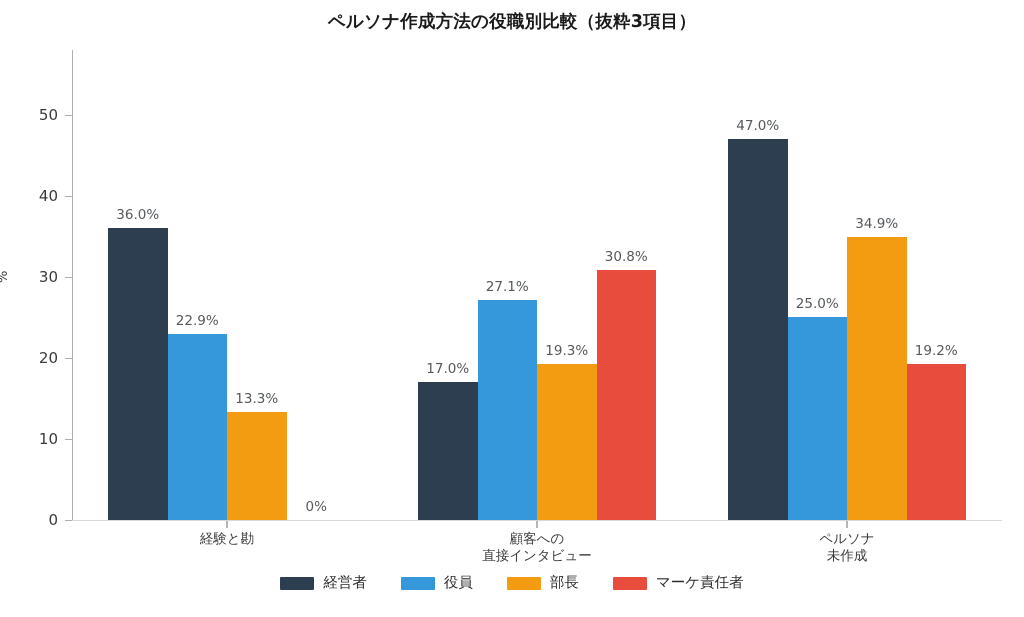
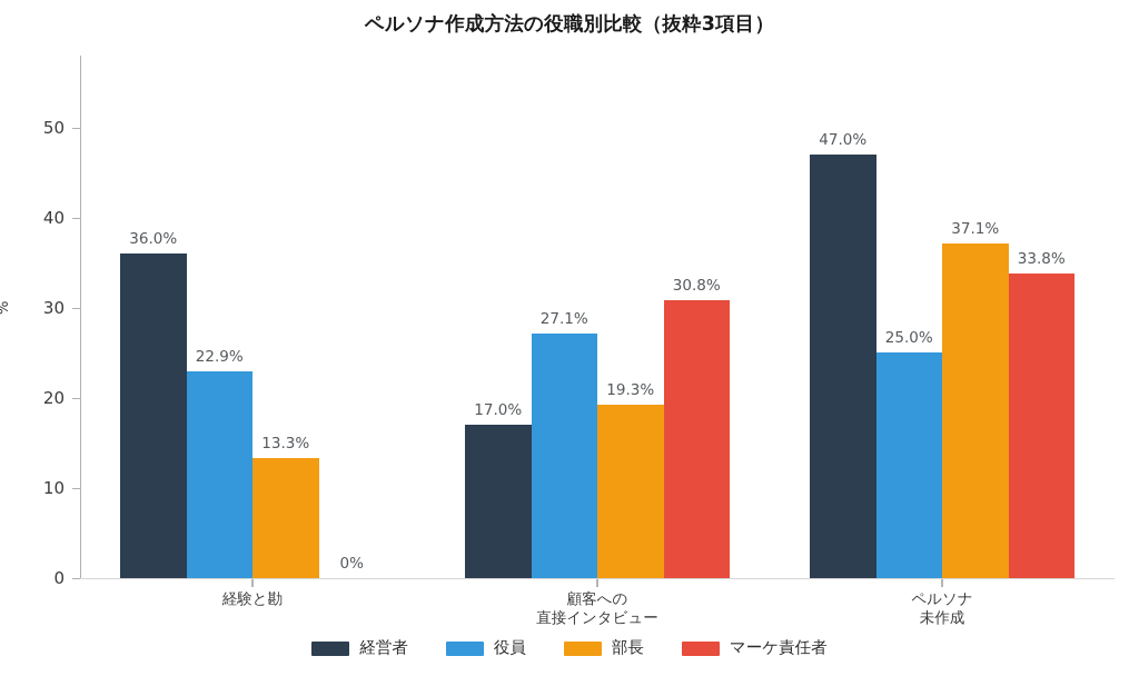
部長/ペルソナ 未作成: 34.9% -> 37.1%
マーケ責任者/ペルソナ 未作成: 19.2% -> 33.8%
